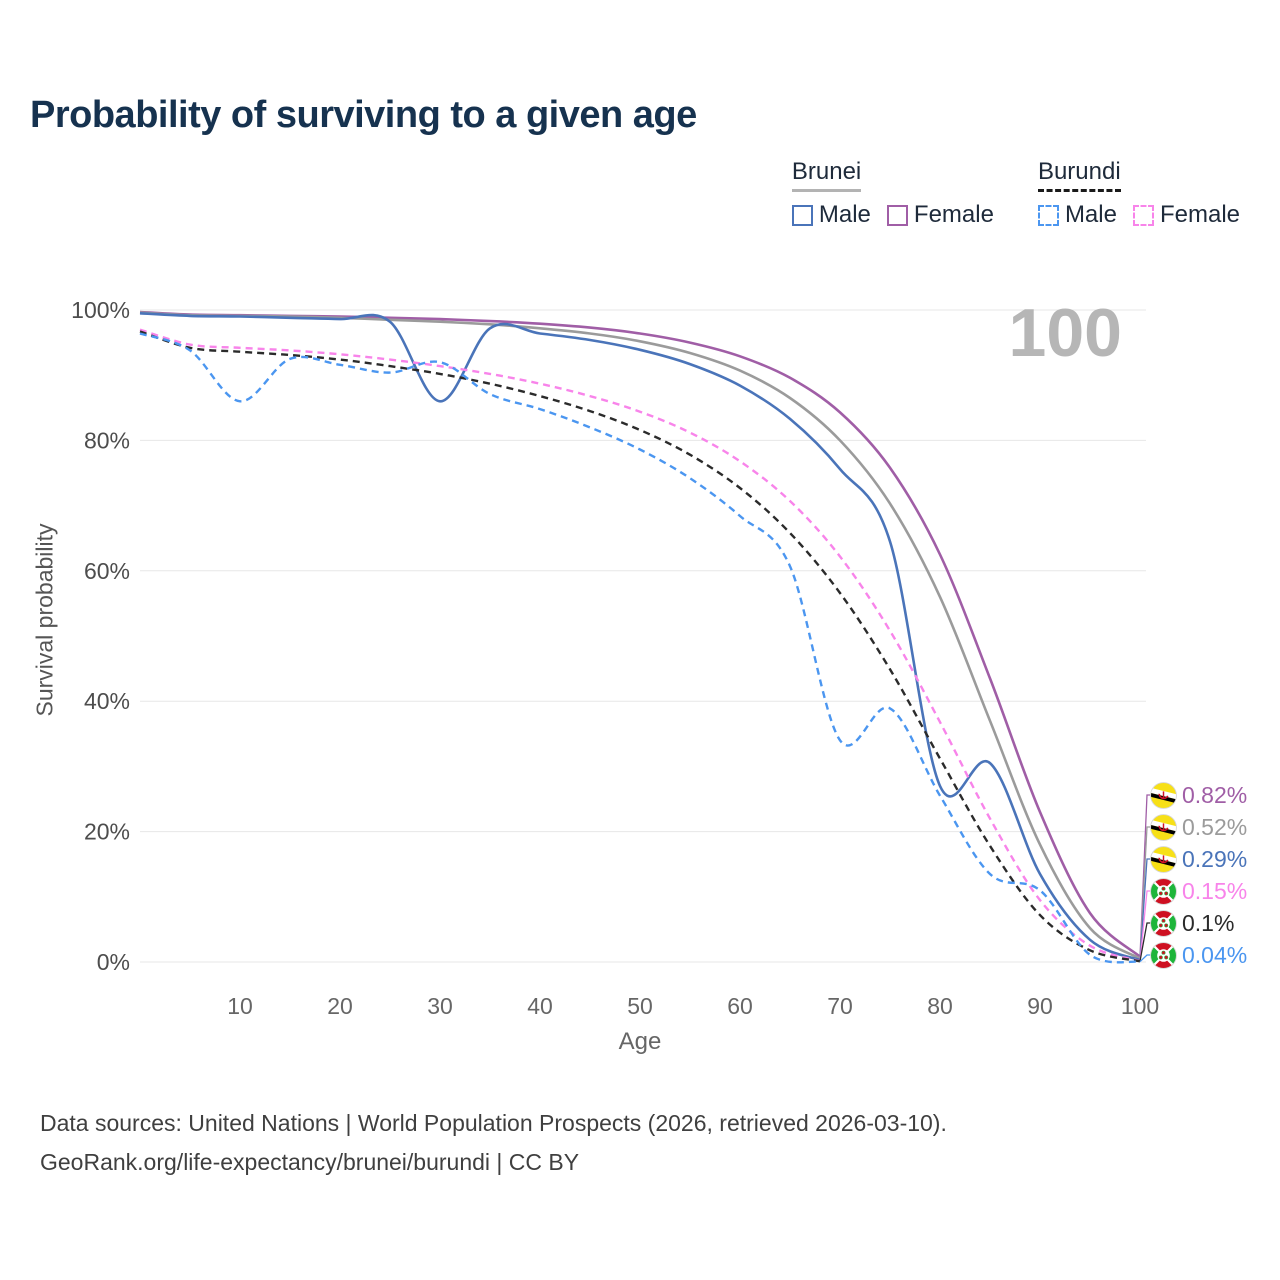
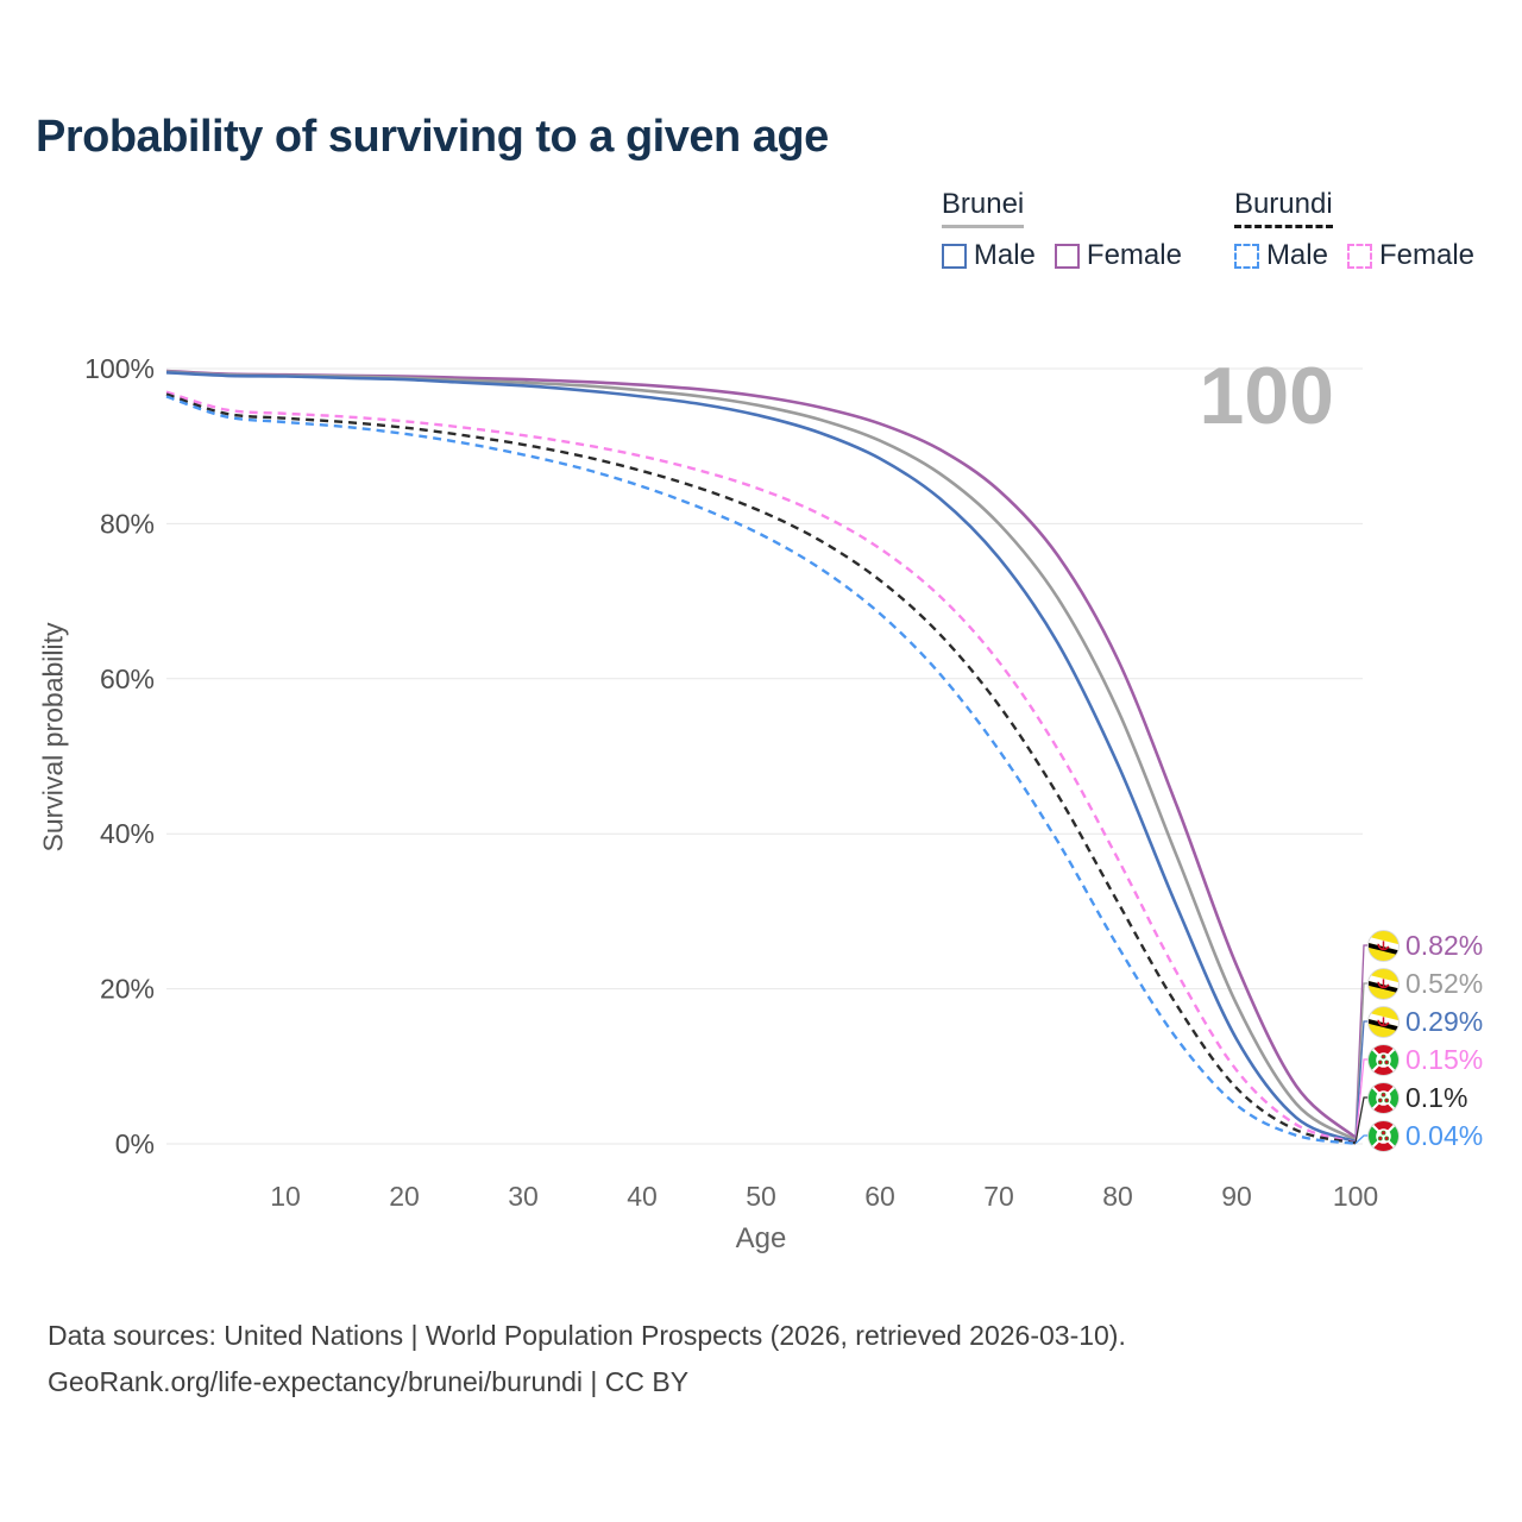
Burundi Male/10: 86% -> 93%
Brunei Male/30: 86% -> 98%
Burundi Male/30: 92% -> 89%
Burundi Male/70: 34% -> 51%
Brunei Male/80: 27% -> 49%
Burundi Male/90: 11% -> 5%
